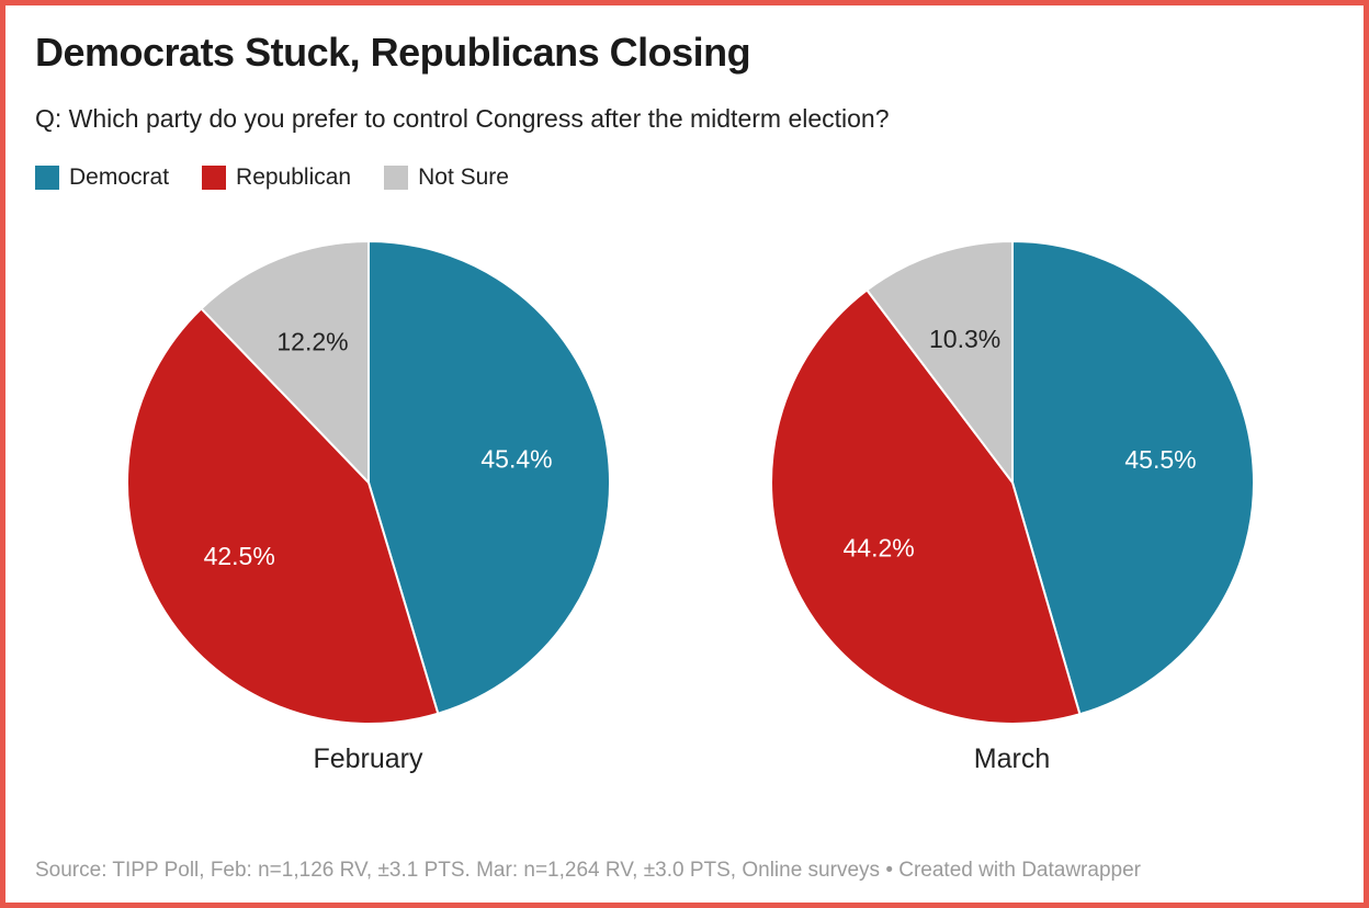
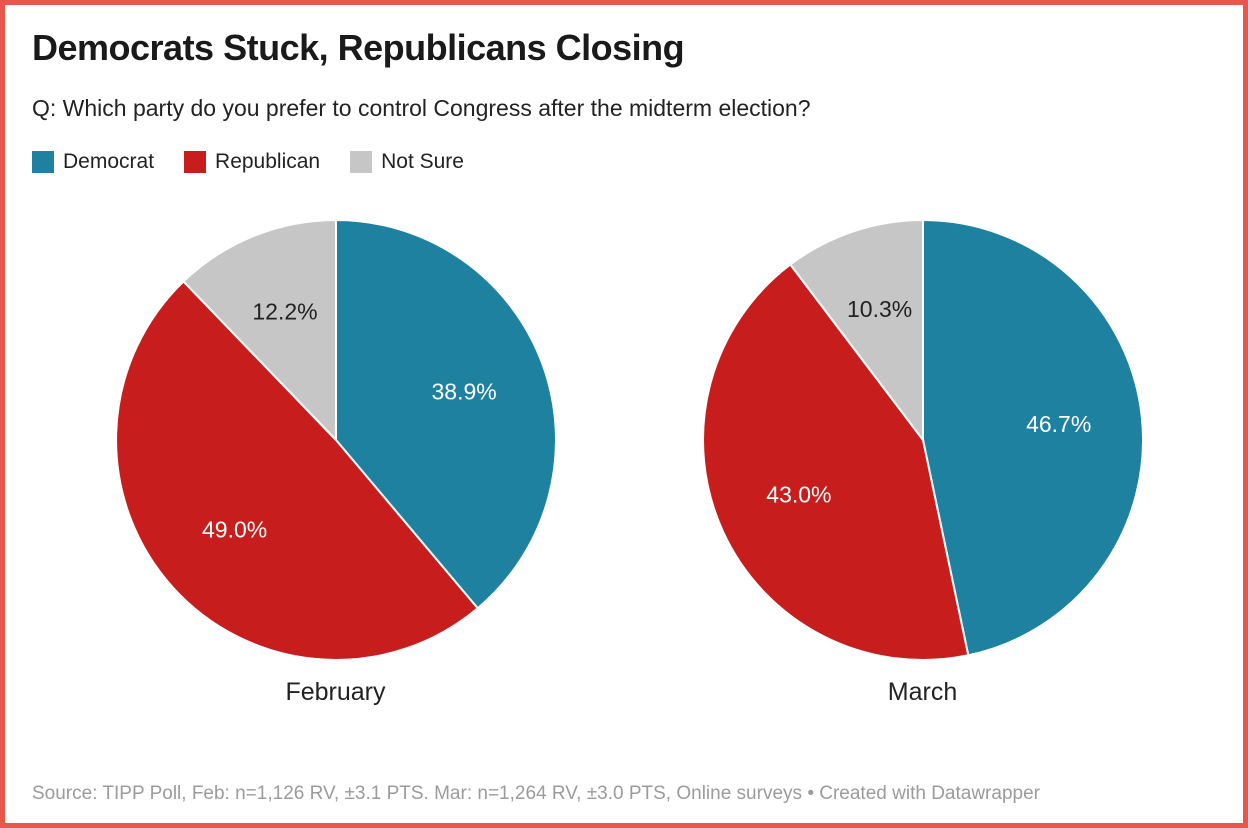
February/Democrat: 45.4% -> 38.9%
February/Republican: 42.5% -> 49.0%
March/Democrat: 45.5% -> 46.7%
March/Republican: 44.2% -> 43.0%
